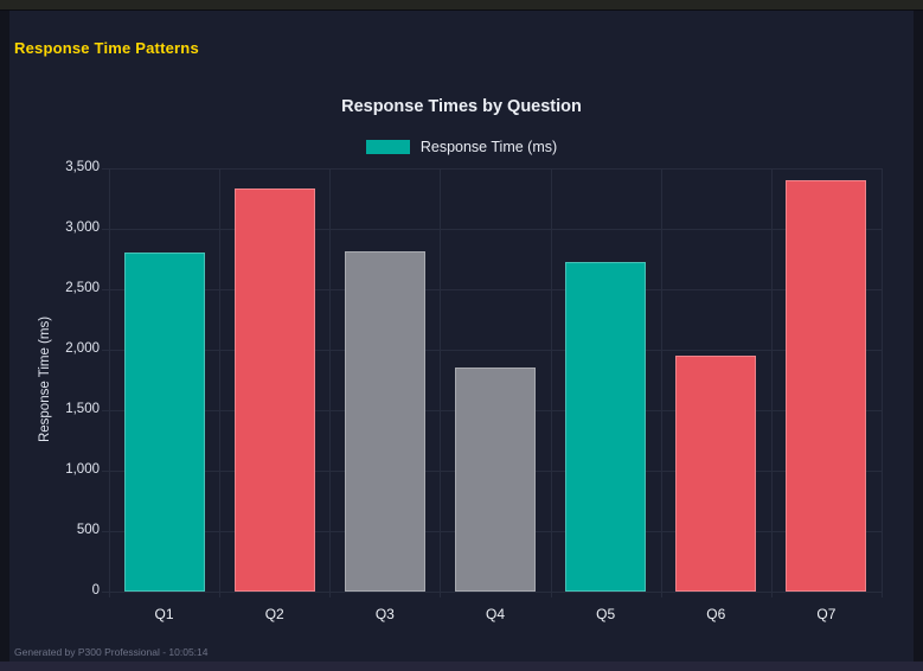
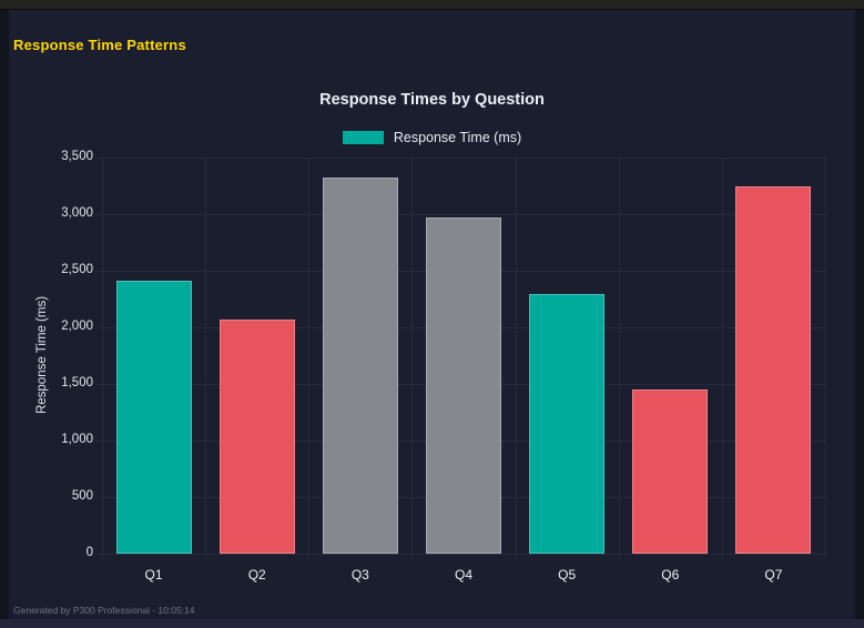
Q1: 2800 -> 2410
Q2: 3330 -> 2070
Q3: 2810 -> 3320
Q4: 1850 -> 2970
Q5: 2730 -> 2290
Q6: 1950 -> 1450
Q7: 3400 -> 3250
